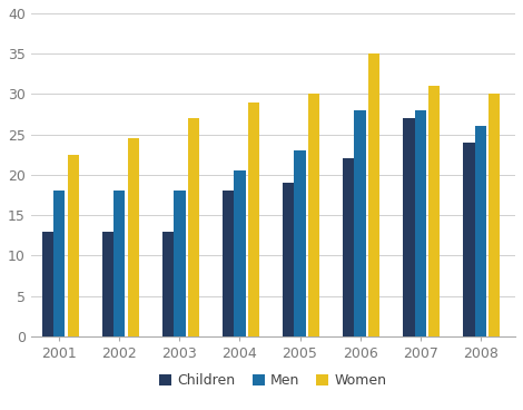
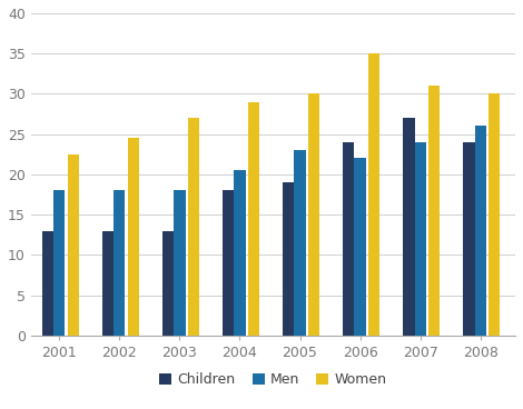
Children/2006: 22 -> 24
Men/2006: 28.0 -> 22.0
Men/2007: 28.0 -> 24.0
